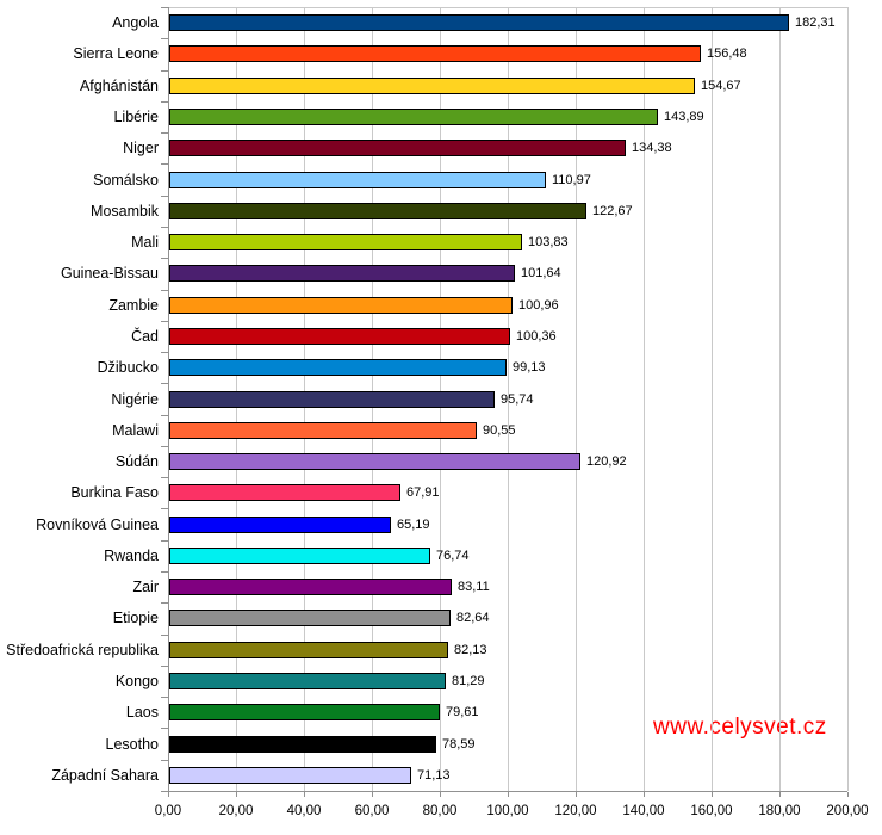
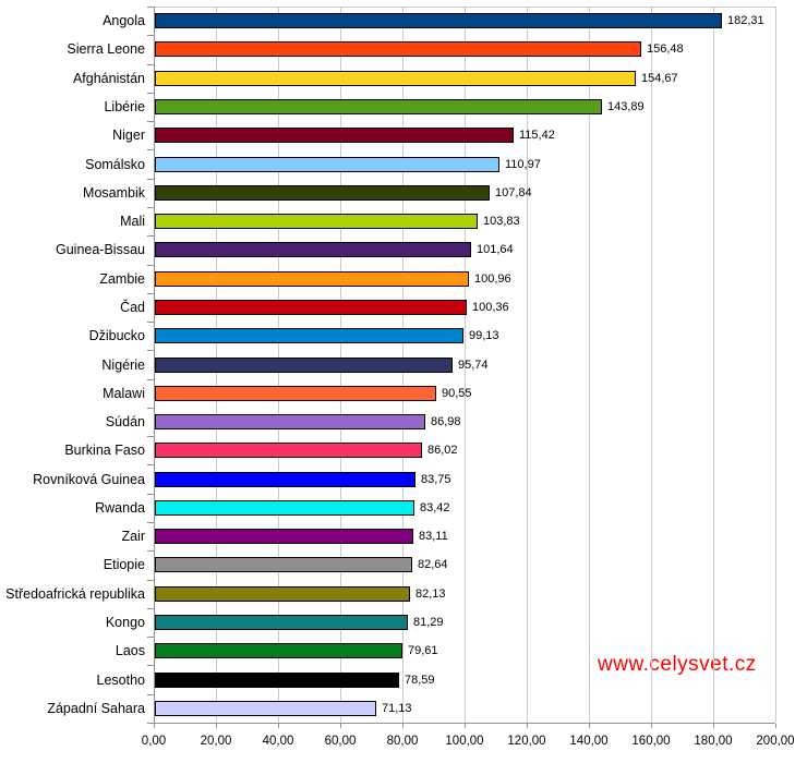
Niger: 134,38 -> 115,42
Mosambik: 122,67 -> 107,84
Súdán: 120,92 -> 86,98
Burkina Faso: 67,91 -> 86,02
Rovníková Guinea: 65,19 -> 83,75
Rwanda: 76,74 -> 83,42
